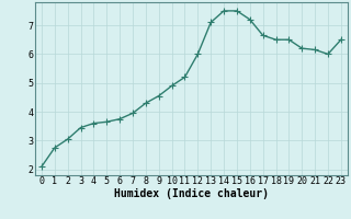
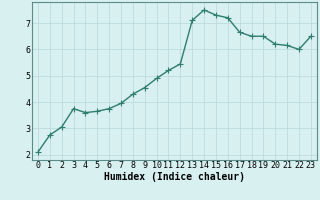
3: 3.45 -> 3.75
12: 6.00 -> 5.45
15: 7.50 -> 7.30
